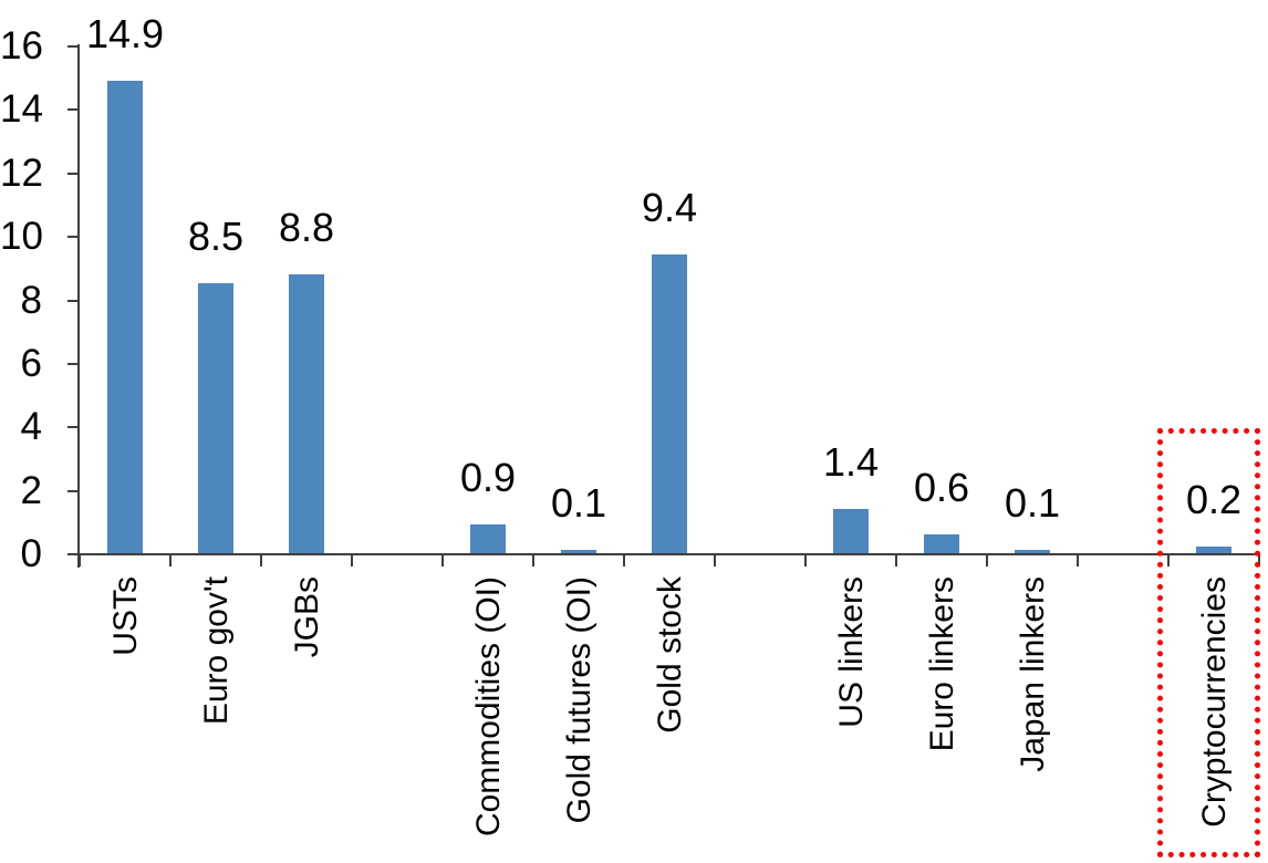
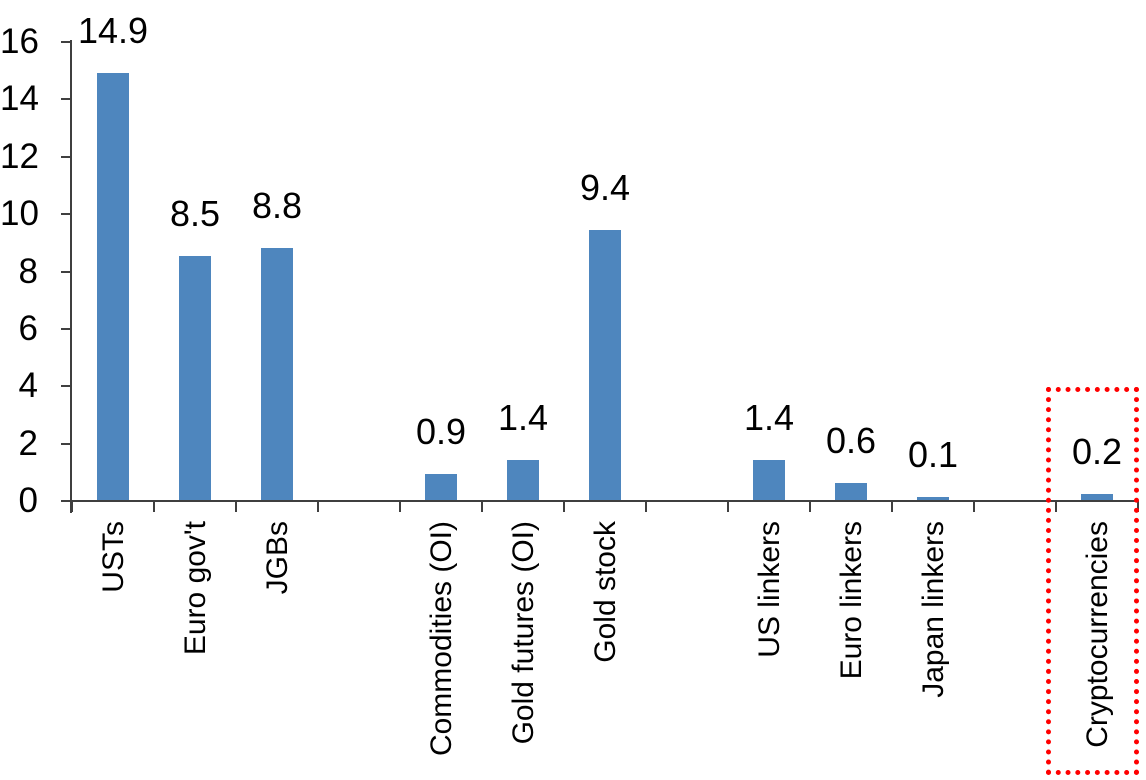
Gold futures (OI): 0.1 -> 1.4
